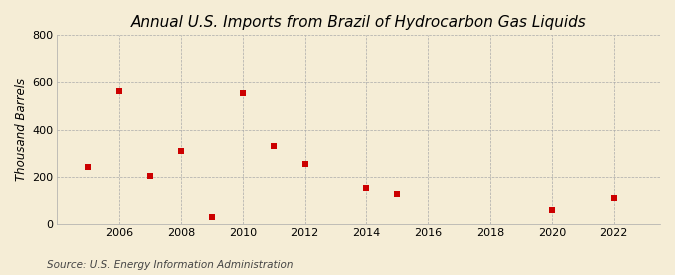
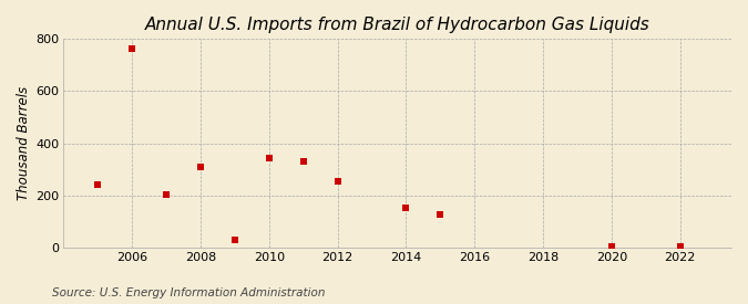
2006: 565 -> 765
2010: 555 -> 345
2020: 60 -> 2
2022: 110 -> 5
